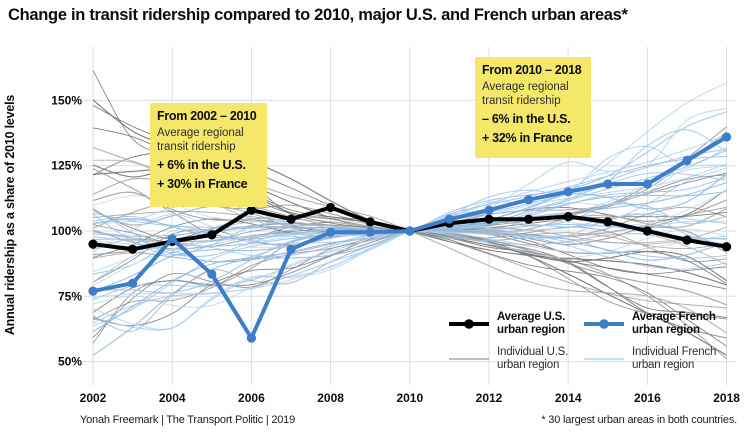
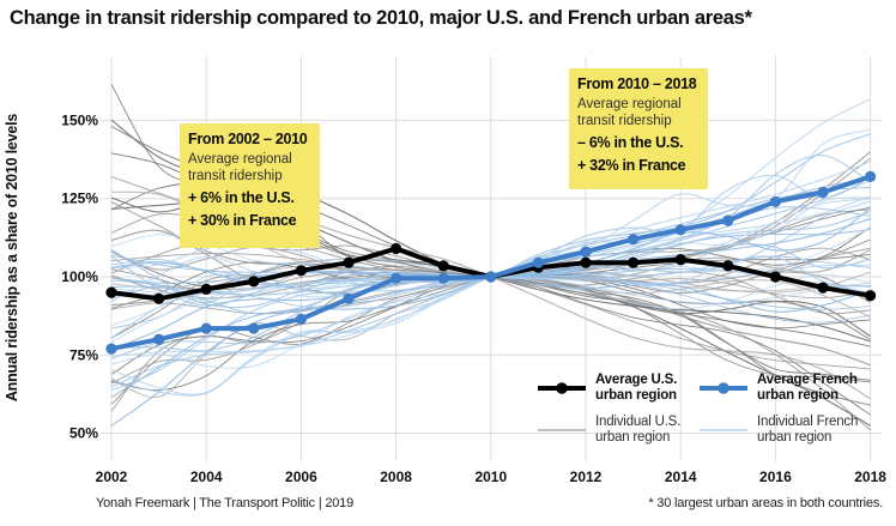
Average French urban region/2004: 97% -> 84%
Average U.S. urban region/2006: 108% -> 102%
Average French urban region/2006: 59% -> 86%
Average French urban region/2016: 118% -> 124%
Average French urban region/2018: 136% -> 132%
